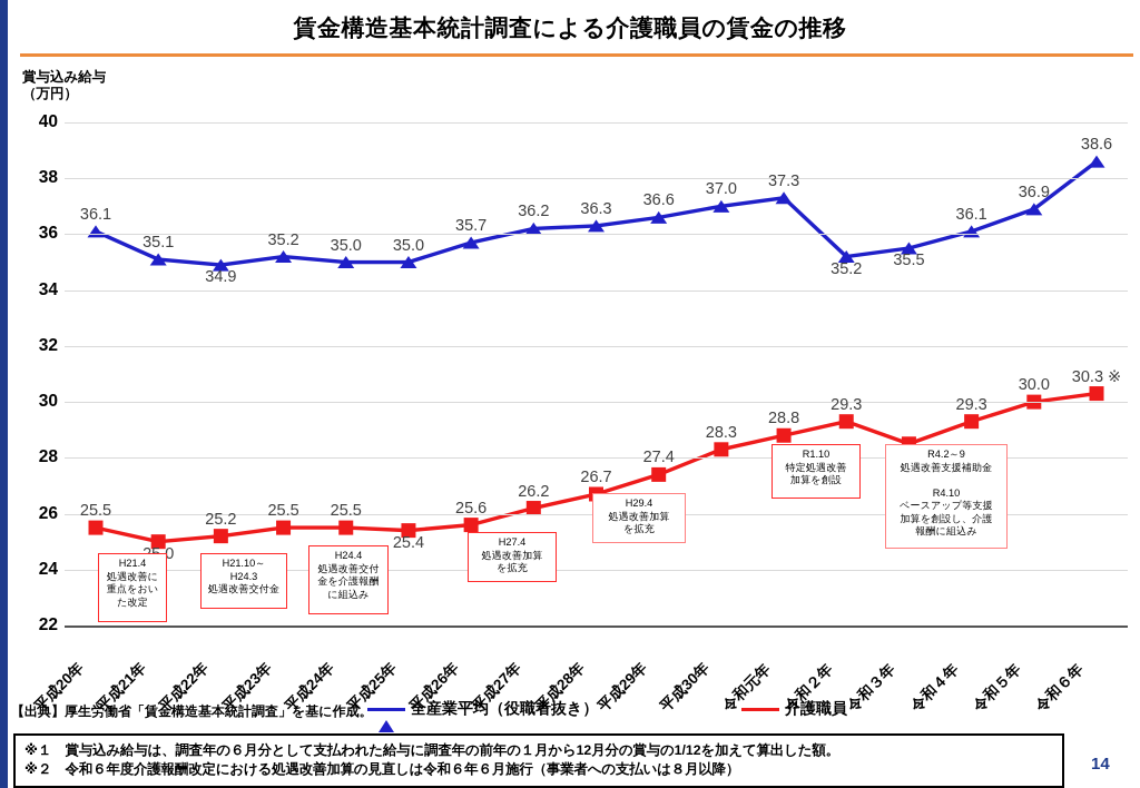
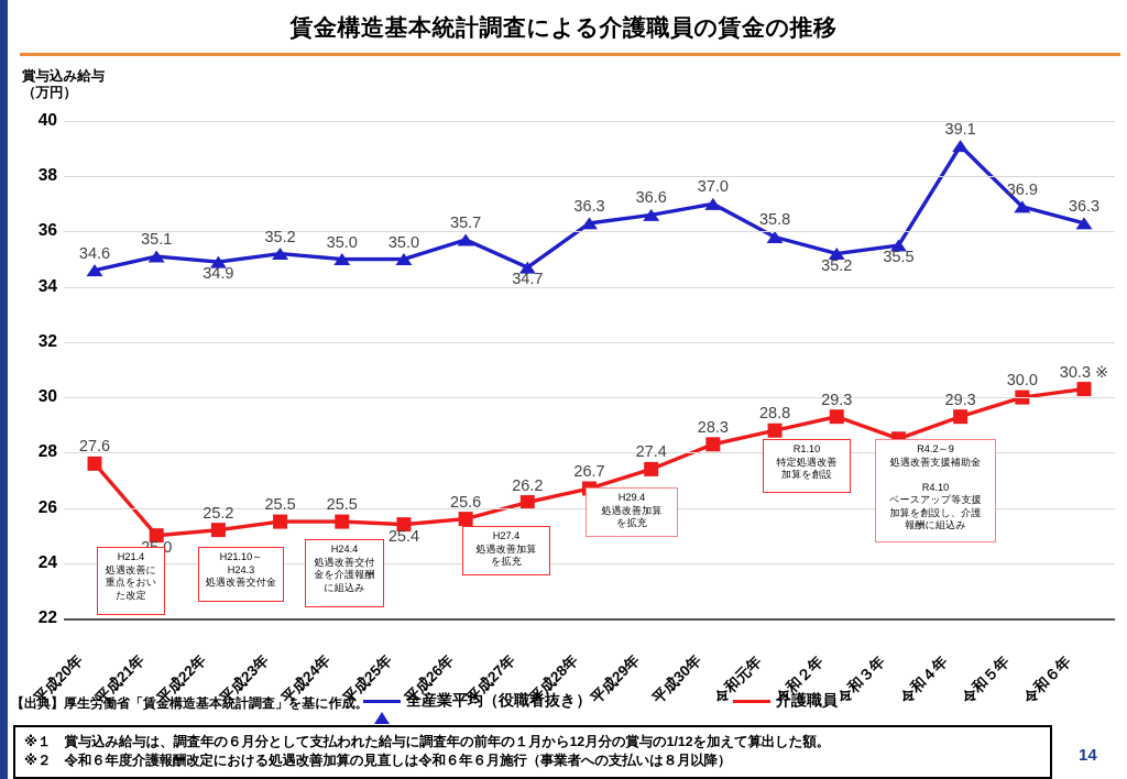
全産業平均（役職者抜き）/平成20年: 36.1 -> 34.6
介護職員/平成20年: 25.5 -> 27.6
全産業平均（役職者抜き）/平成27年: 36.2 -> 34.7
全産業平均（役職者抜き）/令和元年: 37.3 -> 35.8
全産業平均（役職者抜き）/令和４年: 36.1 -> 39.1
全産業平均（役職者抜き）/令和６年: 38.6 -> 36.3
